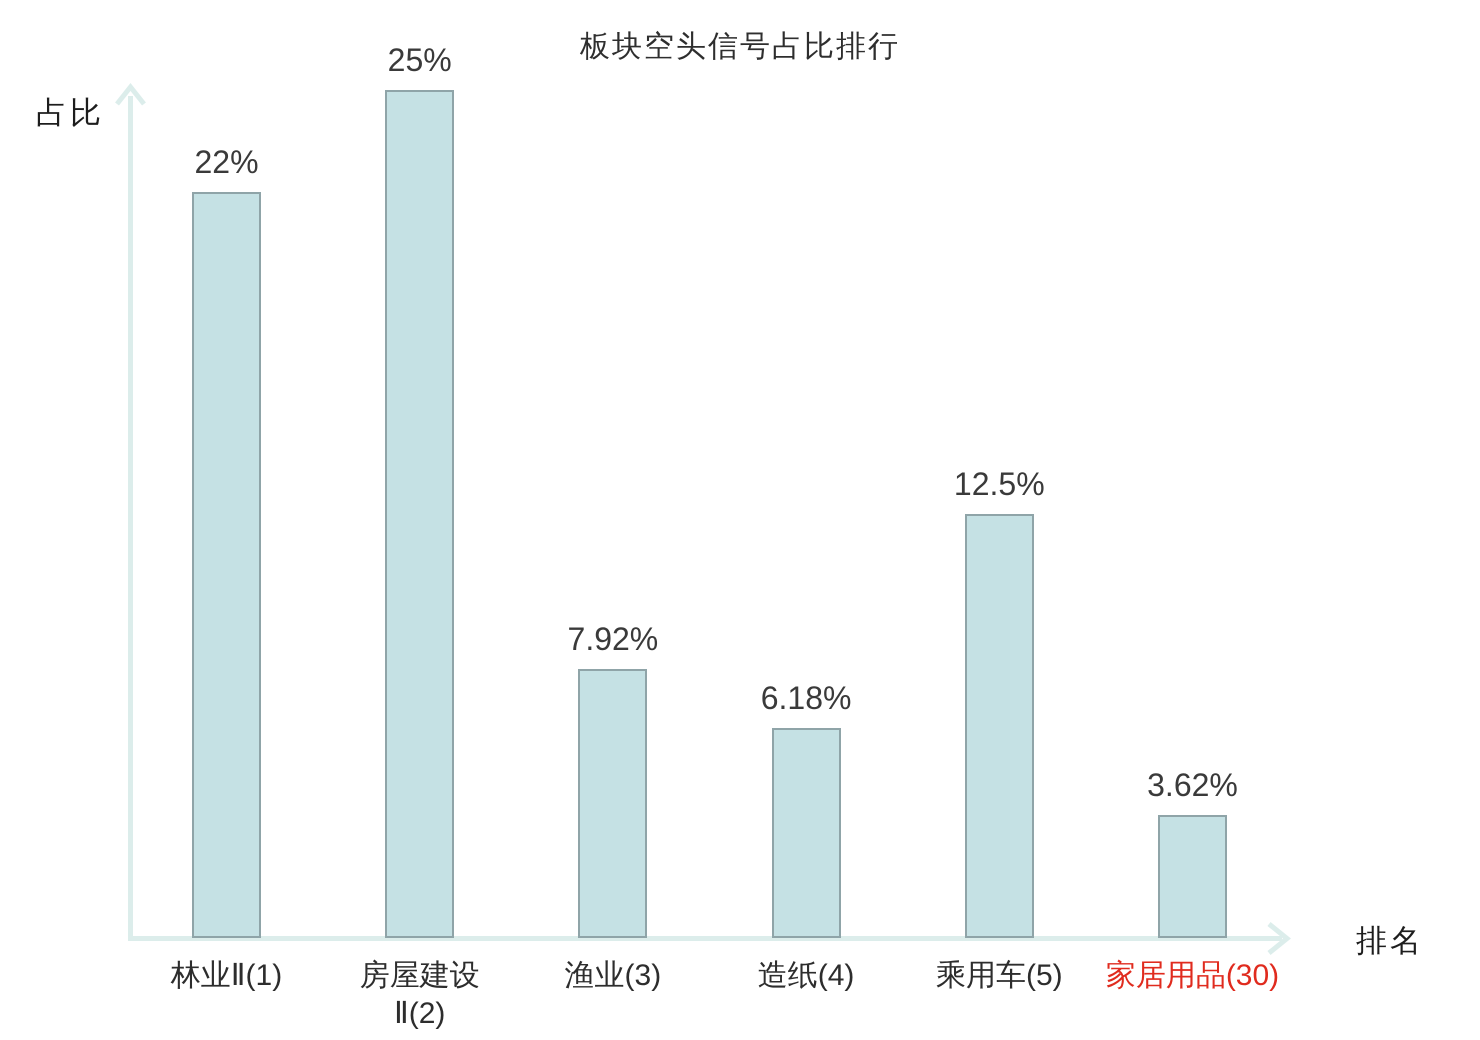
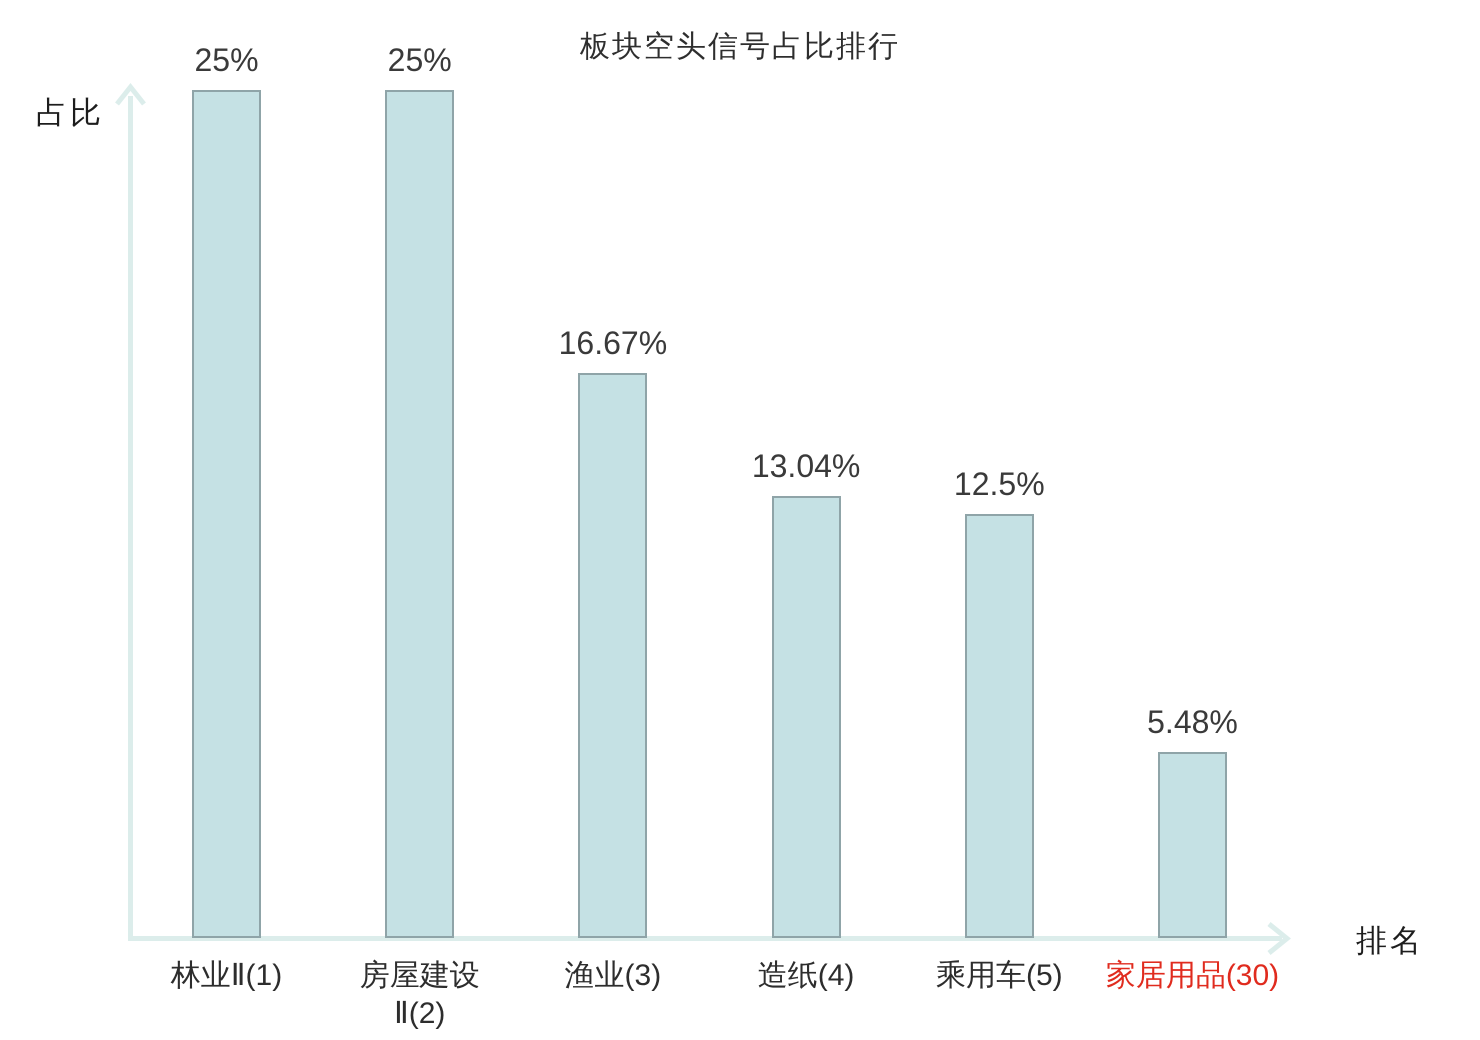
林业Ⅱ(1): 22% -> 25%
渔业(3): 7.92% -> 16.67%
造纸(4): 6.18% -> 13.04%
家居用品(30): 3.62% -> 5.48%
